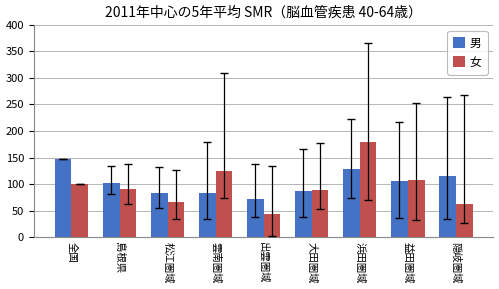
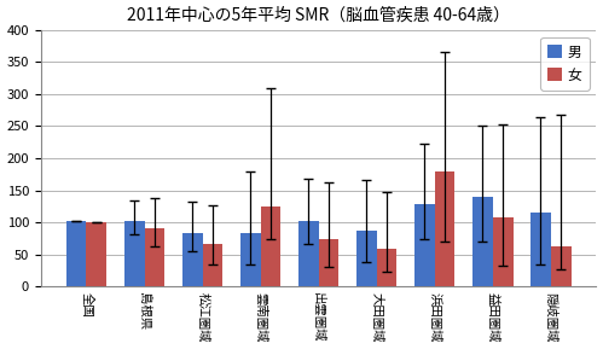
男/全国: 148 -> 102
男/出雲圏域: 72 -> 102
女/出雲圏域: 44 -> 73
女/大田圏域: 88 -> 58
男/益田圏域: 106 -> 140
